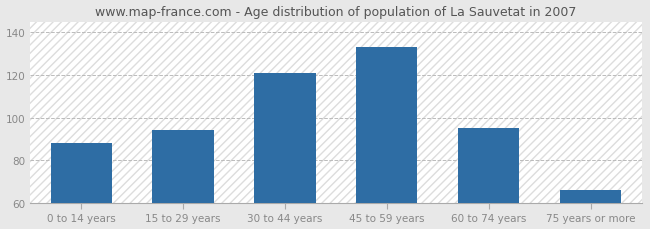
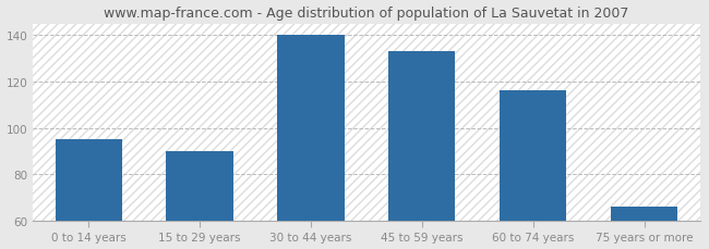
0 to 14 years: 88 -> 95
15 to 29 years: 94 -> 90
30 to 44 years: 121 -> 140
60 to 74 years: 95 -> 116
